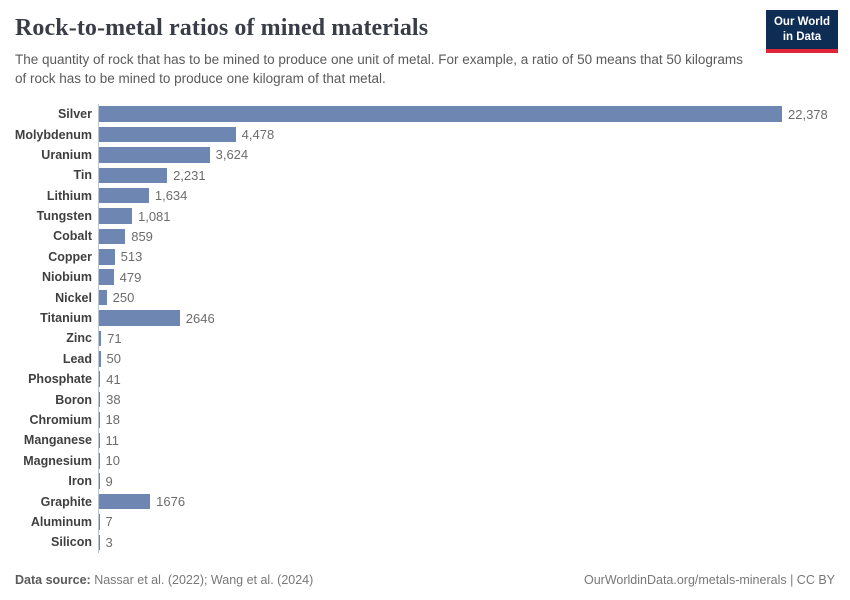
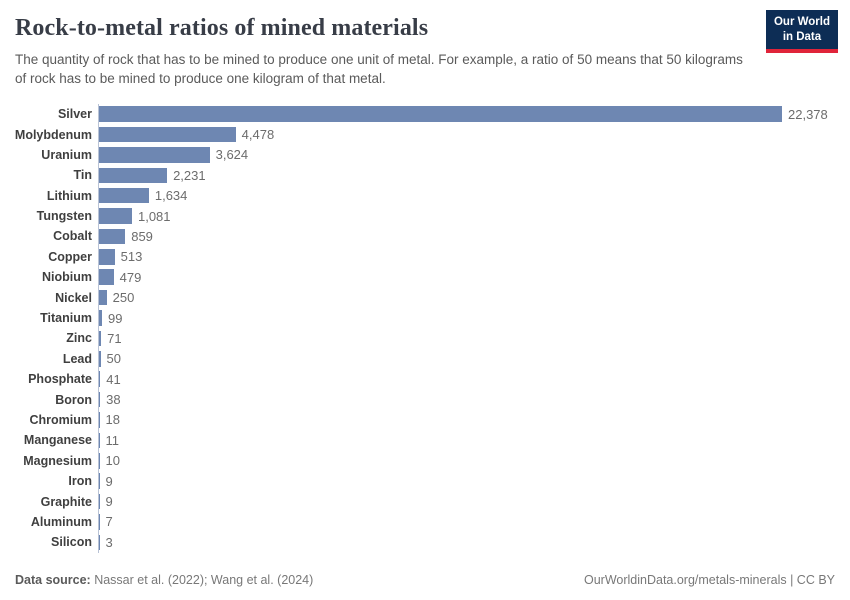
Titanium: 2646 -> 99
Graphite: 1676 -> 9
